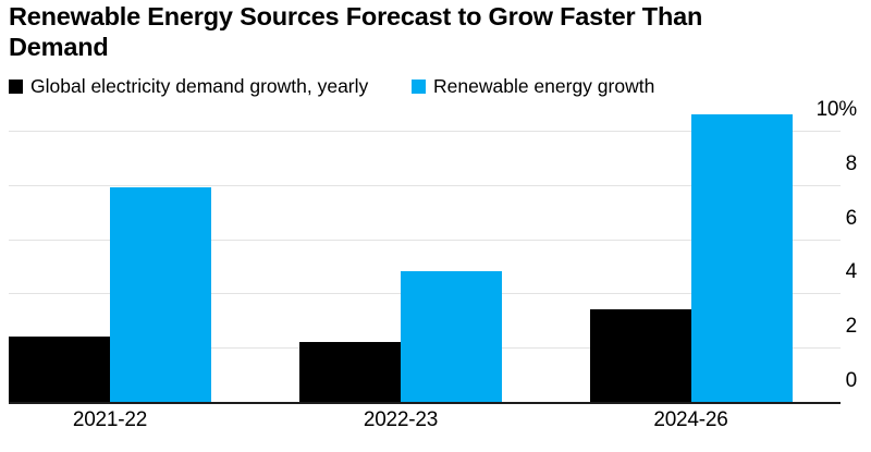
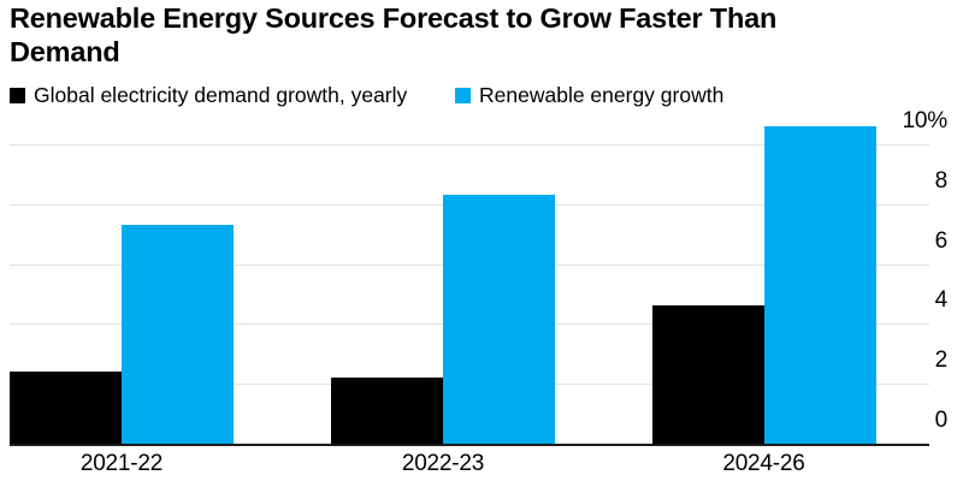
Renewable energy growth/2021-22: 7.9% -> 7.3%
Renewable energy growth/2022-23: 4.8% -> 8.3%
Global electricity demand growth, yearly/2024-26: 3.4% -> 4.6%
